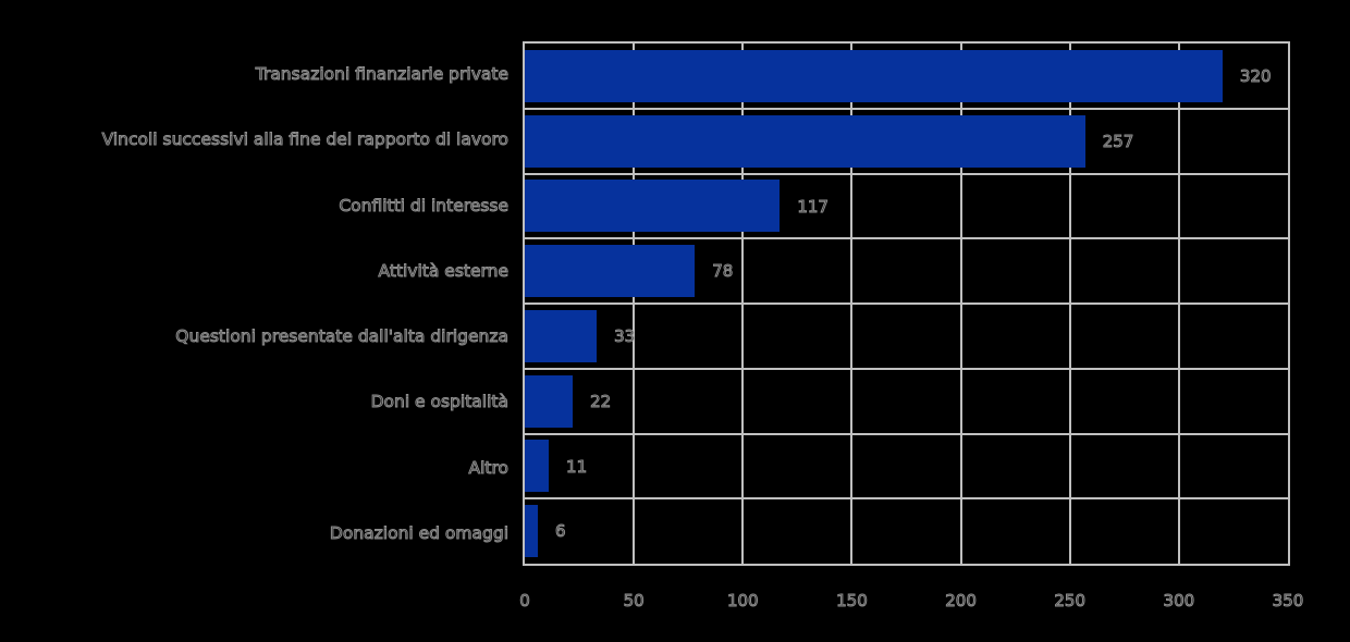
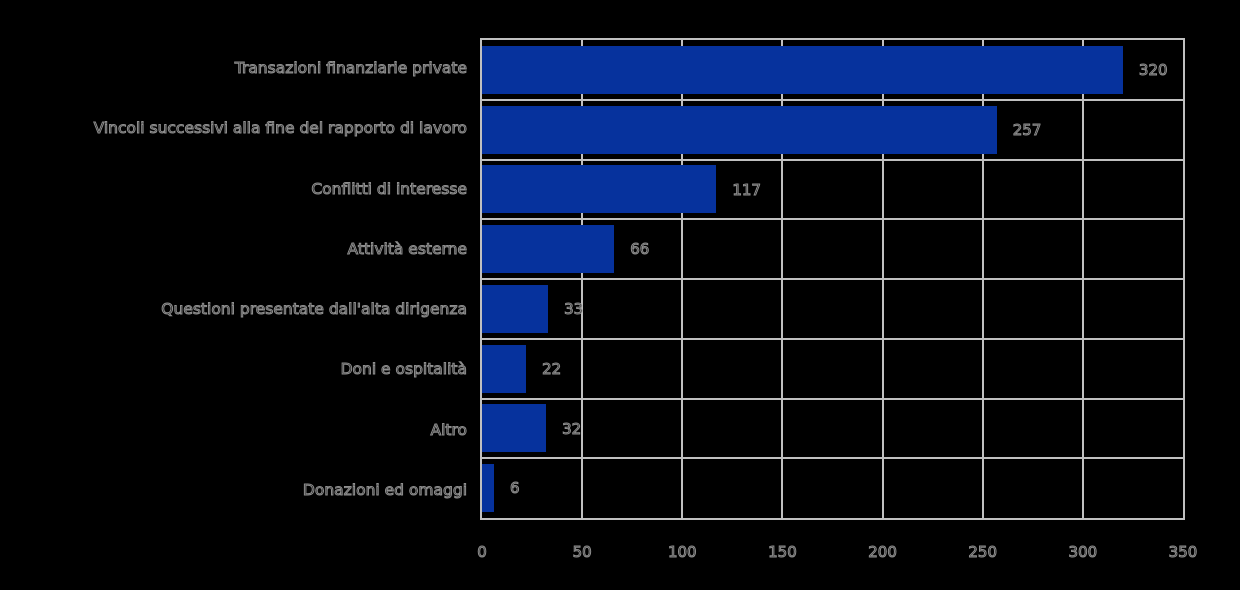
Attività esterne: 78 -> 66
Altro: 11 -> 32
